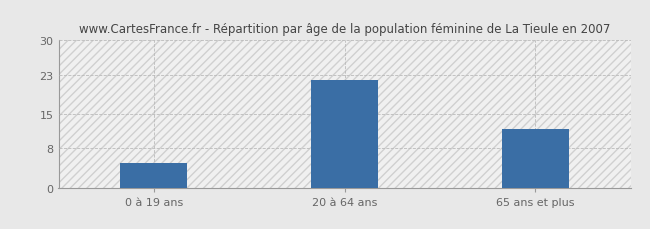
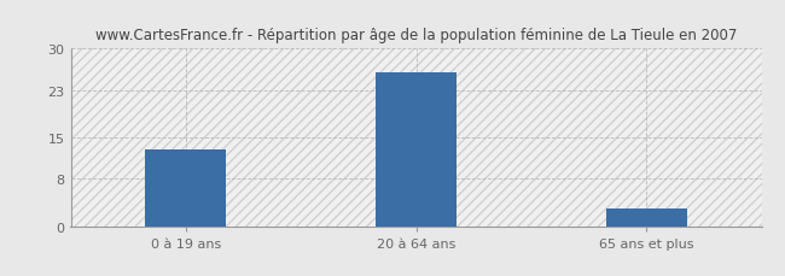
0 à 19 ans: 5 -> 13
20 à 64 ans: 22 -> 26
65 ans et plus: 12 -> 3
